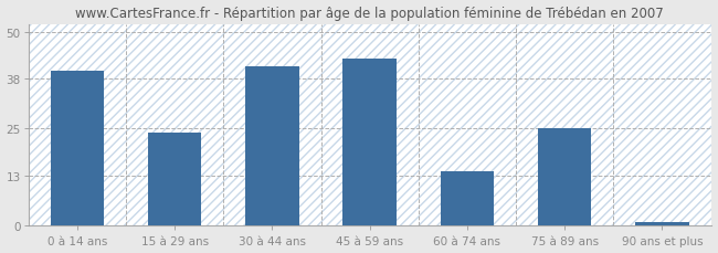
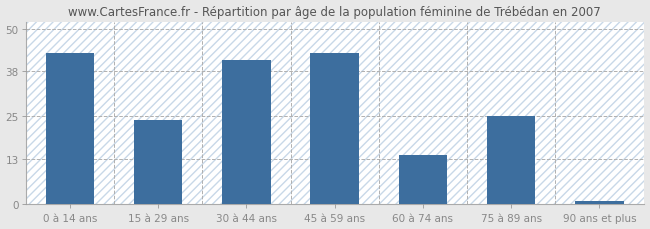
0 à 14 ans: 40 -> 43
